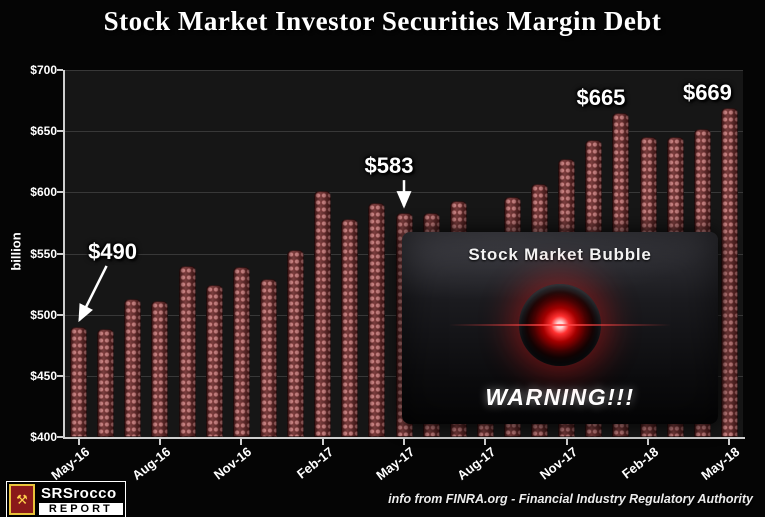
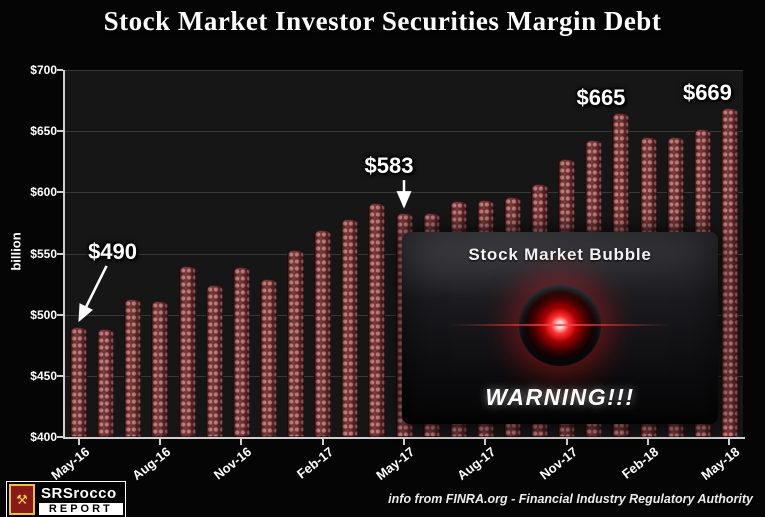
Feb-17: $601 -> $569
Aug-17: $566 -> $594
